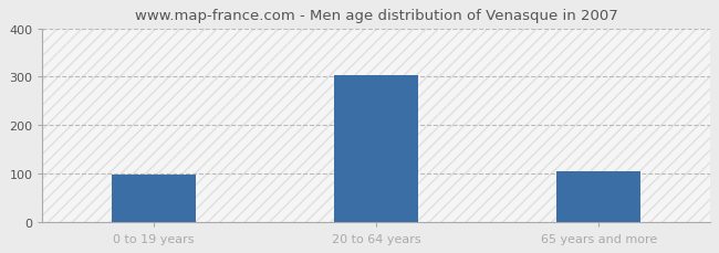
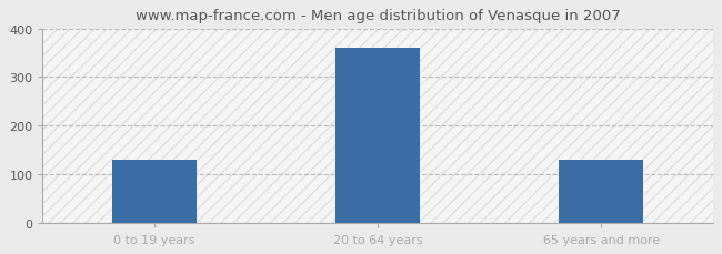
0 to 19 years: 99 -> 130
20 to 64 years: 304 -> 360
65 years and more: 105 -> 130
